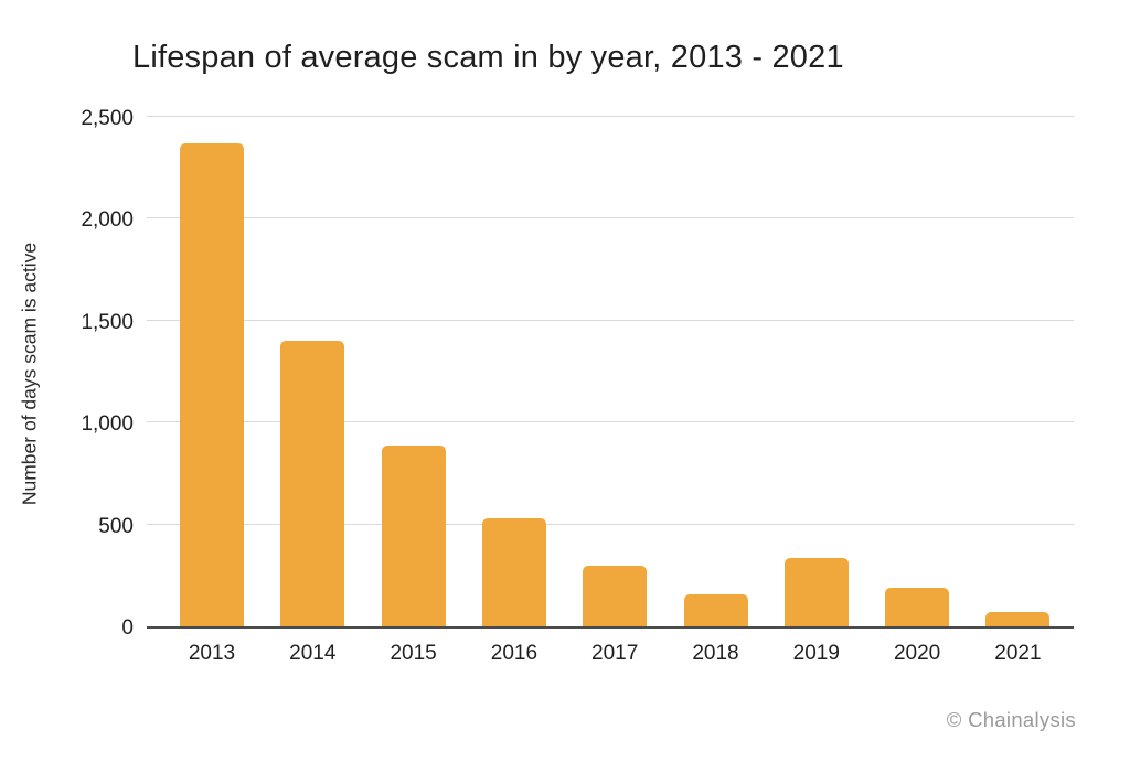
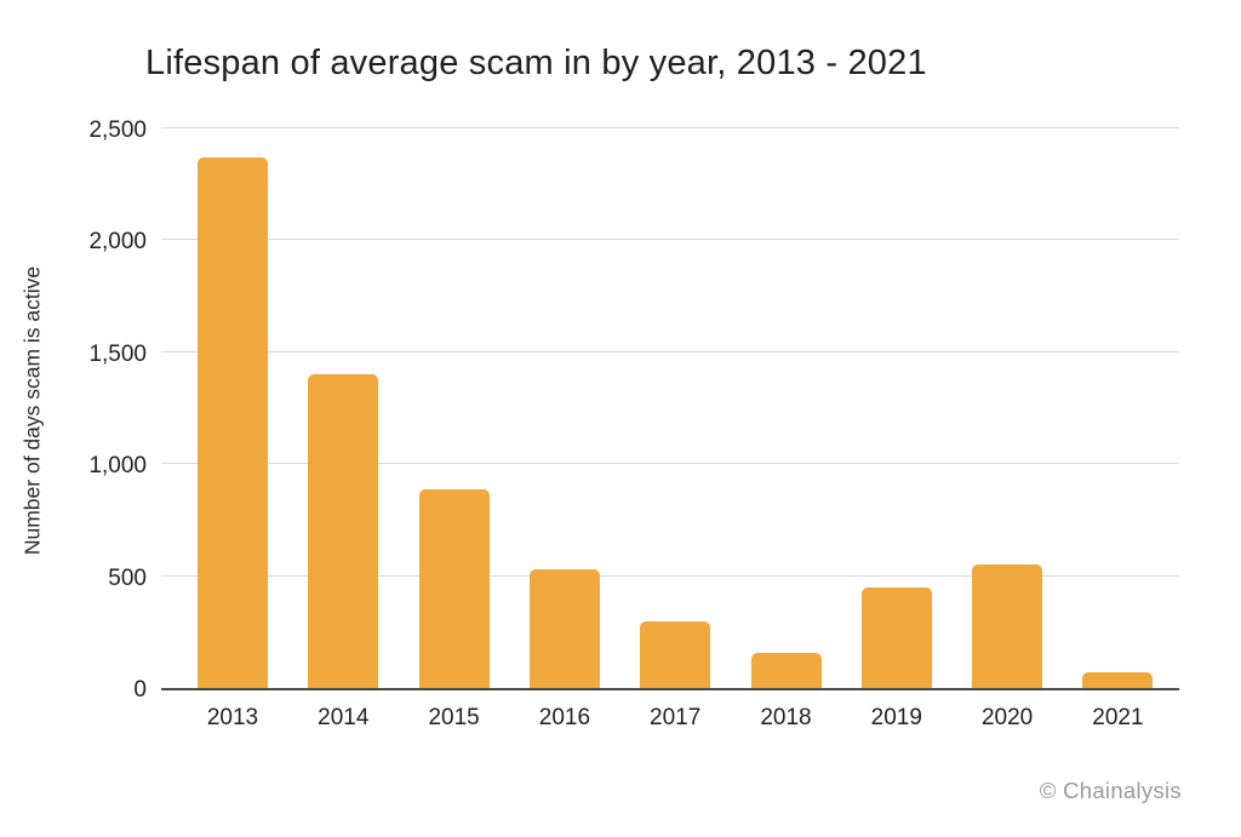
2019: 340 -> 450
2020: 190 -> 550
